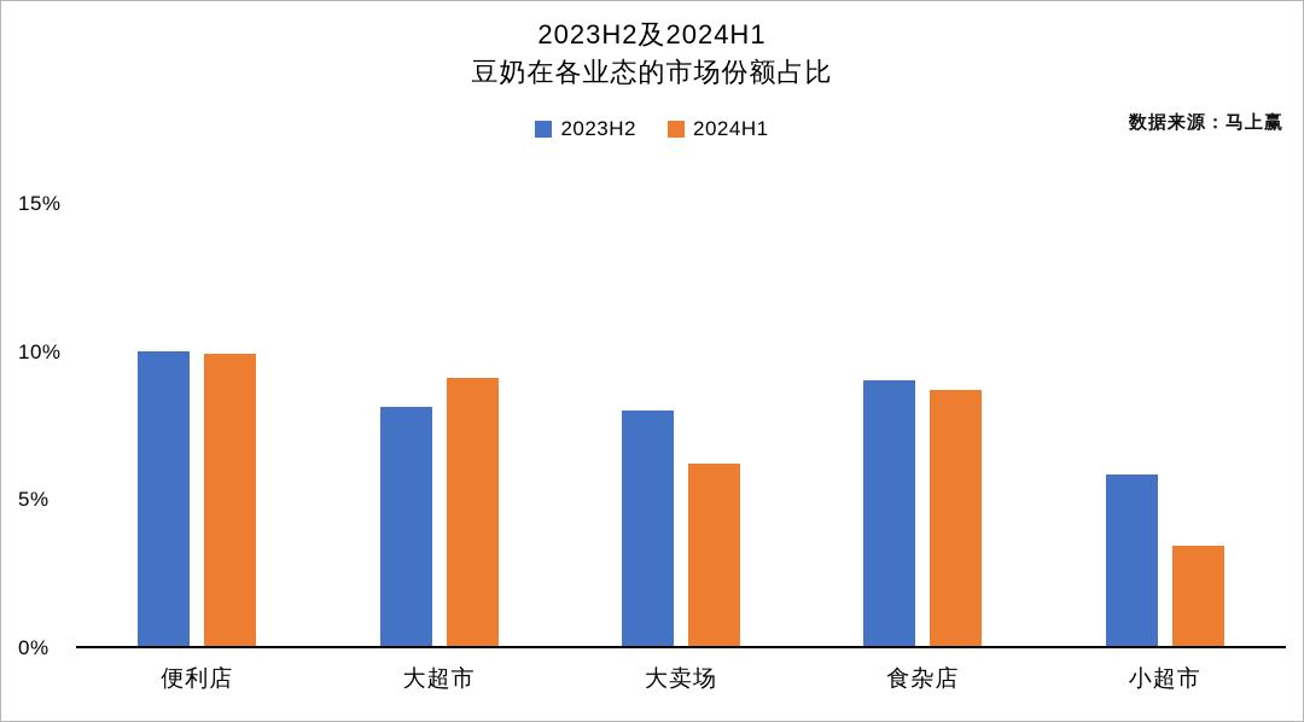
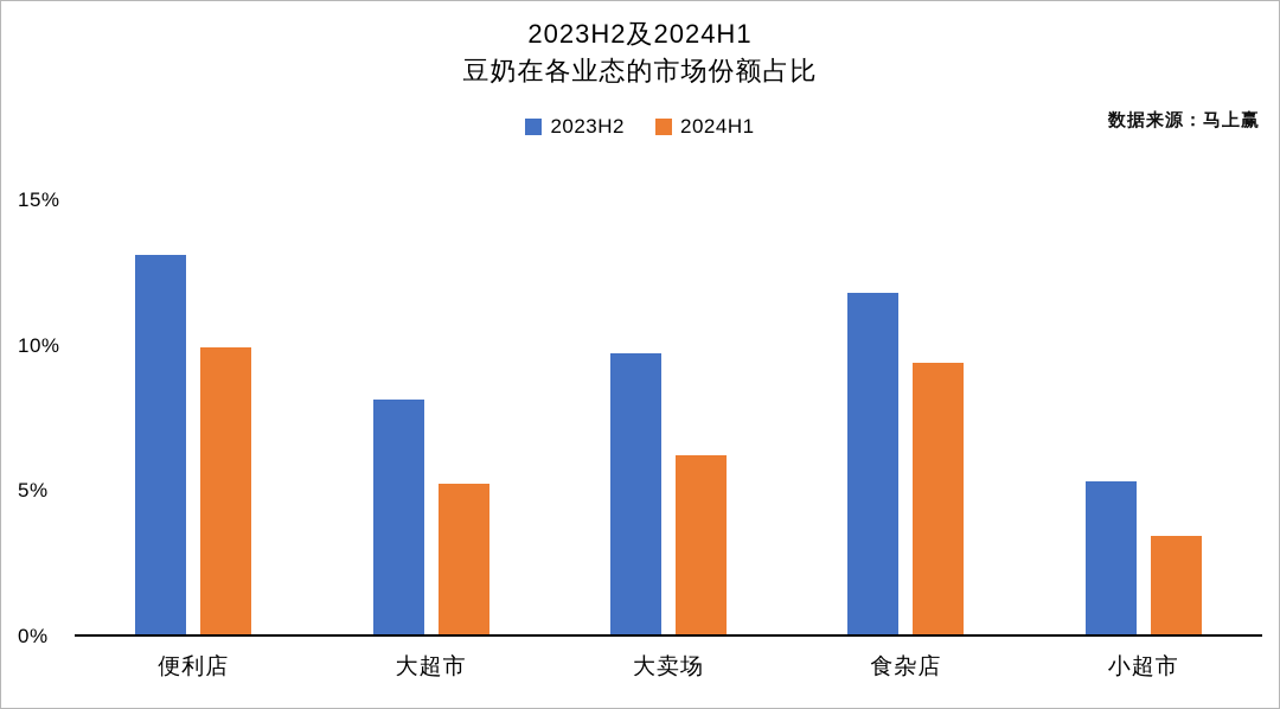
2023H2/便利店: 10.0% -> 13.1%
2024H1/大超市: 9.1% -> 5.2%
2023H2/大卖场: 8.0% -> 9.7%
2023H2/食杂店: 9.0% -> 11.8%
2024H1/食杂店: 8.7% -> 9.4%
2023H2/小超市: 5.8% -> 5.3%
